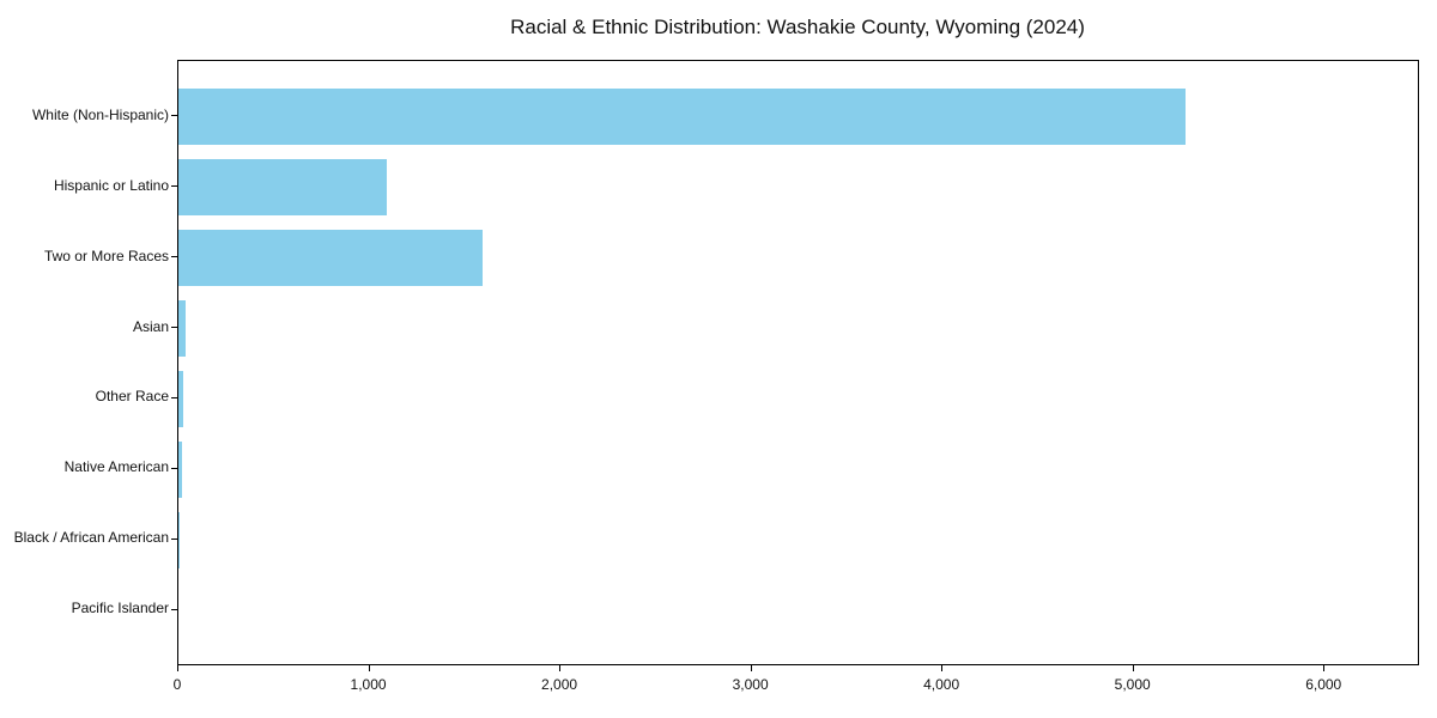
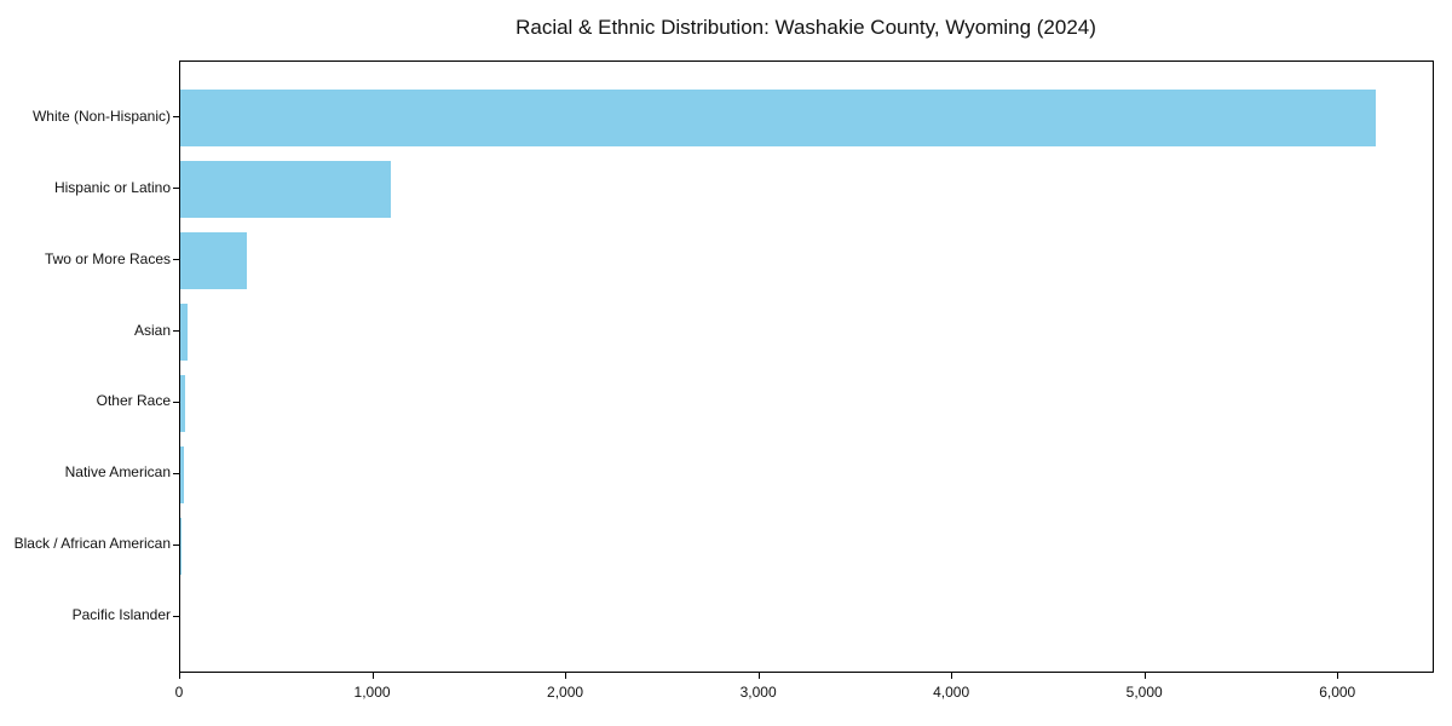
White (Non-Hispanic): 5270 -> 6190
Two or More Races: 1590 -> 340
